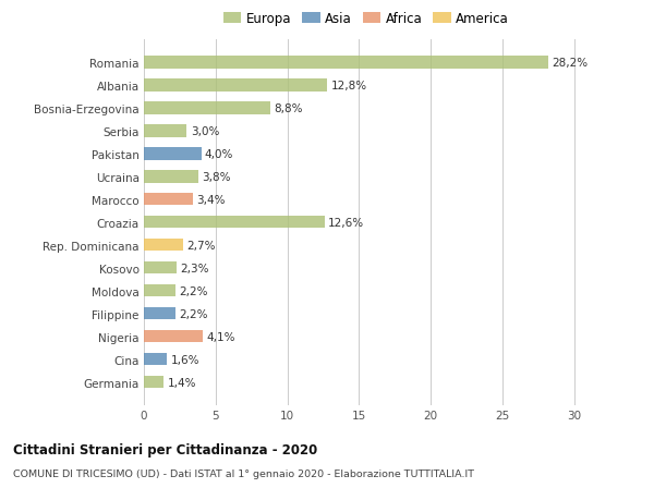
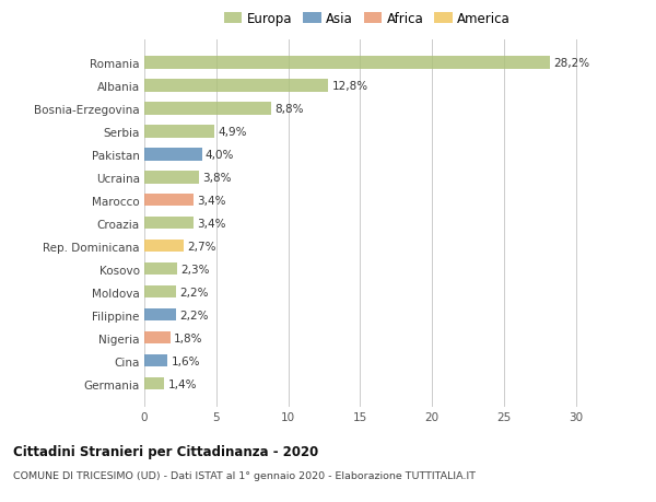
Serbia: 3,0% -> 4,9%
Croazia: 12,6% -> 3,4%
Nigeria: 4,1% -> 1,8%
